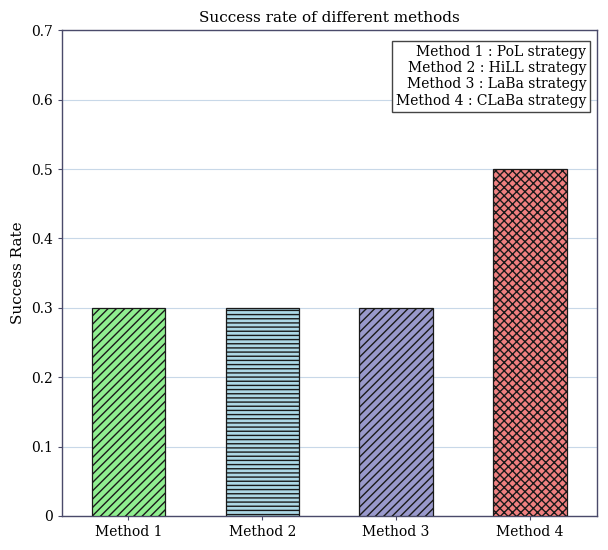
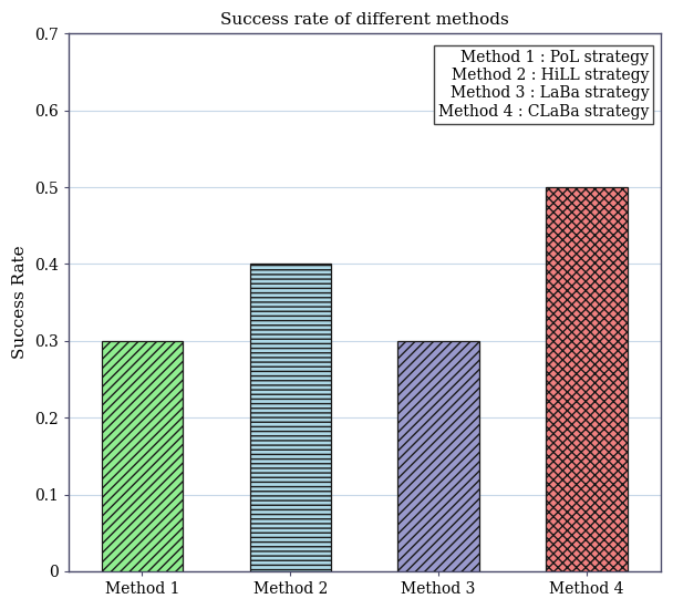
Method 2: 0.3 -> 0.4
